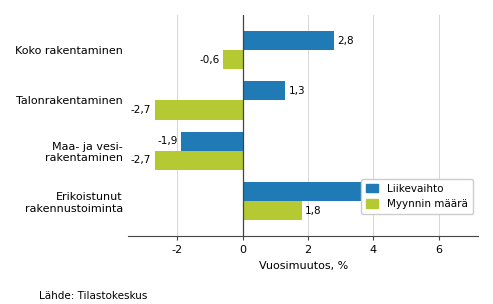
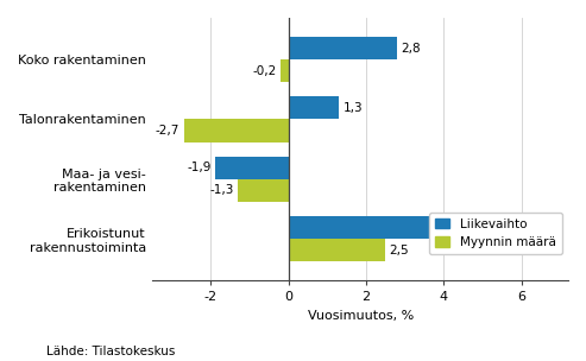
Myynnin määrä/Koko rakentaminen: -0,6 -> -0,2
Myynnin määrä/Maa- ja vesi- rakentaminen: -2,7 -> -1,3
Myynnin määrä/Erikoistunut rakennustoiminta: 1,8 -> 2,5
